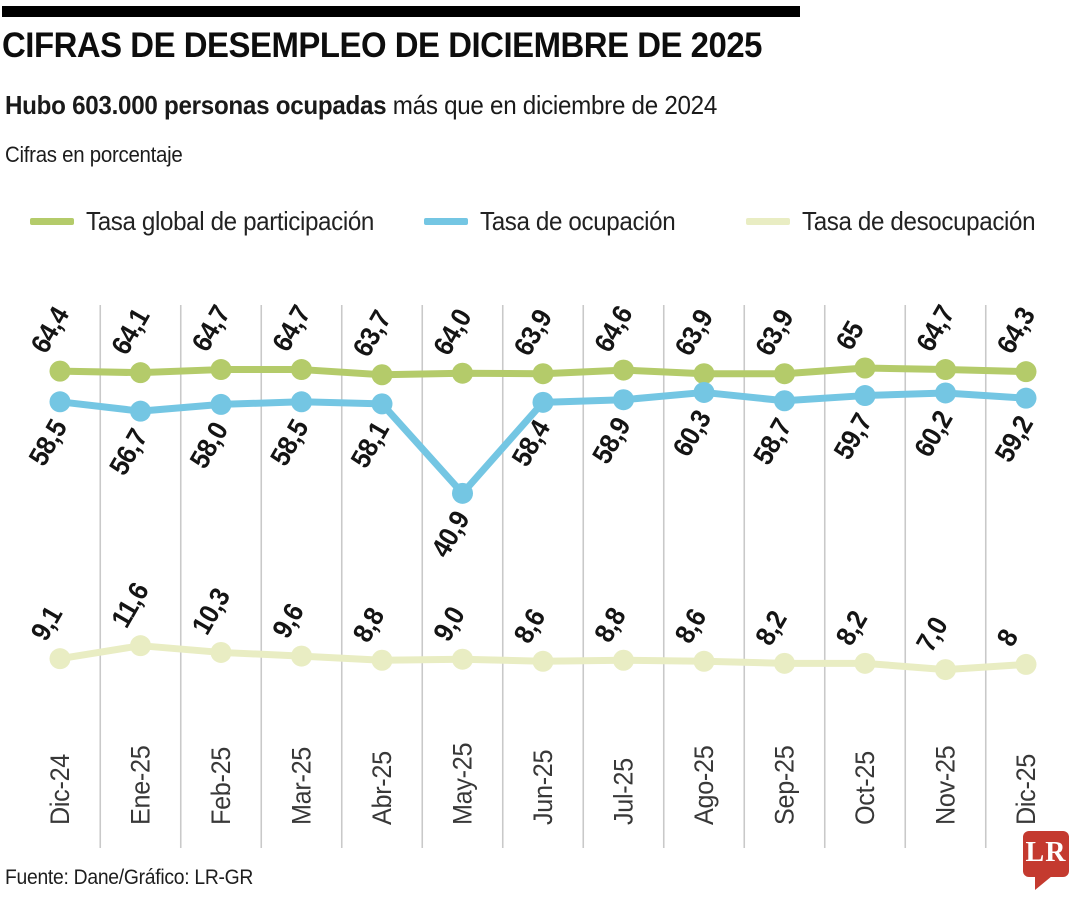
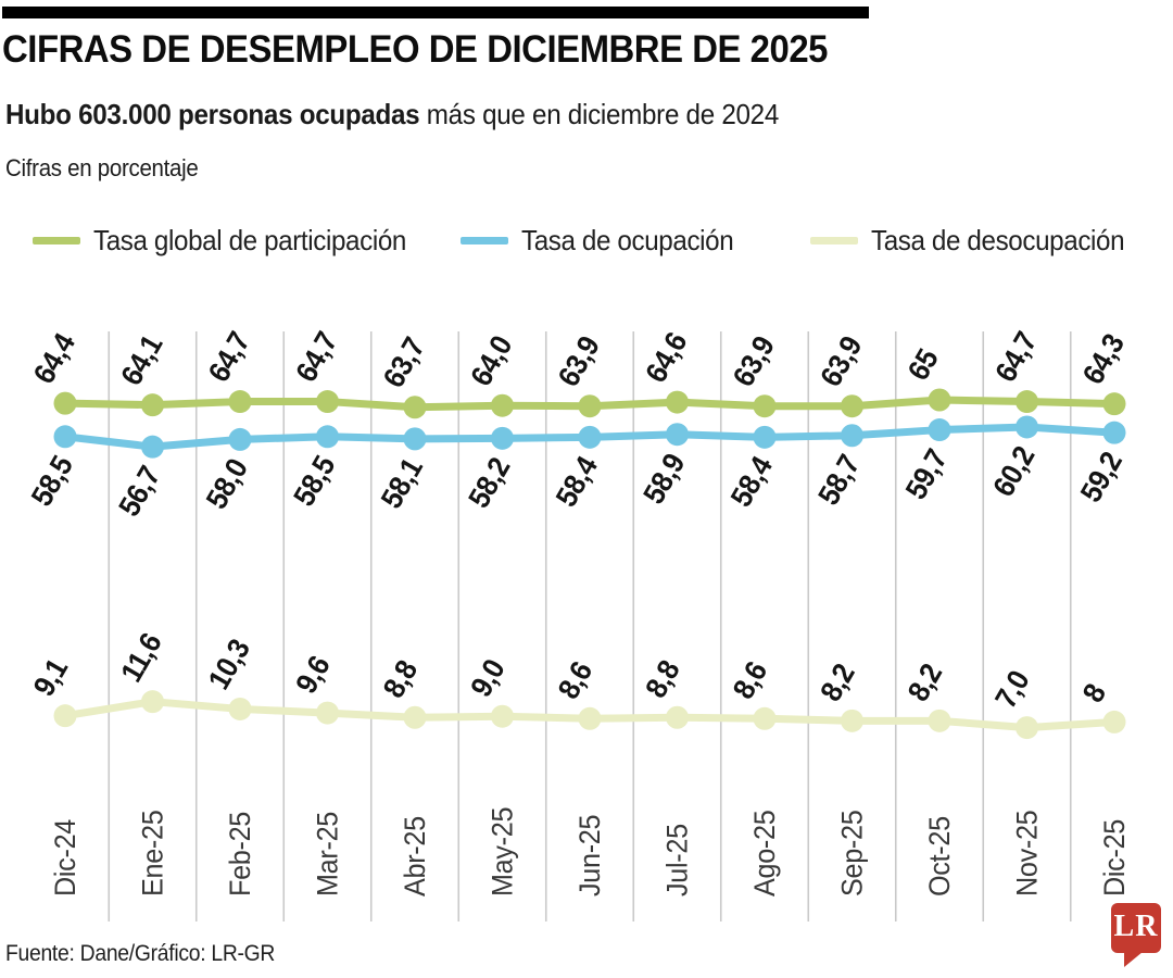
Tasa de ocupación/May-25: 40,9 -> 58,2
Tasa de ocupación/Ago-25: 60,3 -> 58,4
